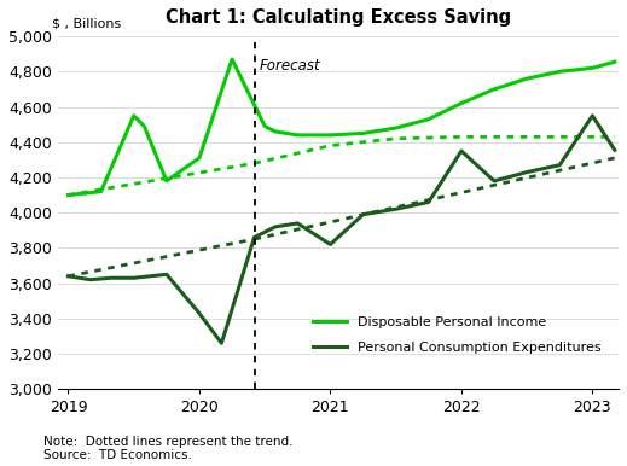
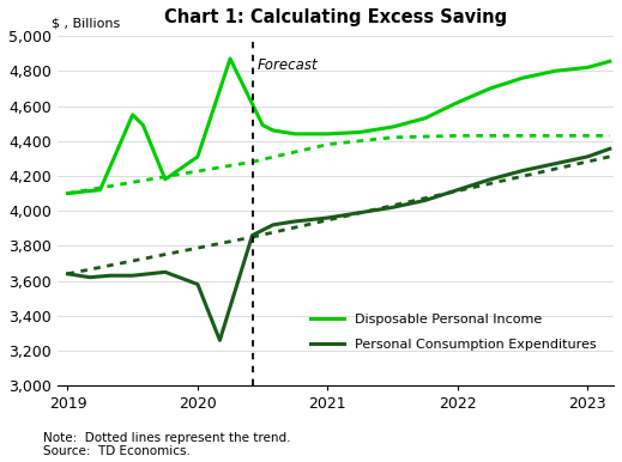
Personal Consumption Expenditures/2020: 3,430 -> 3,580
Personal Consumption Expenditures/2021: 3,820 -> 3,960
Personal Consumption Expenditures/2022: 4,350 -> 4,120
Personal Consumption Expenditures/2023: 4,550 -> 4,310
